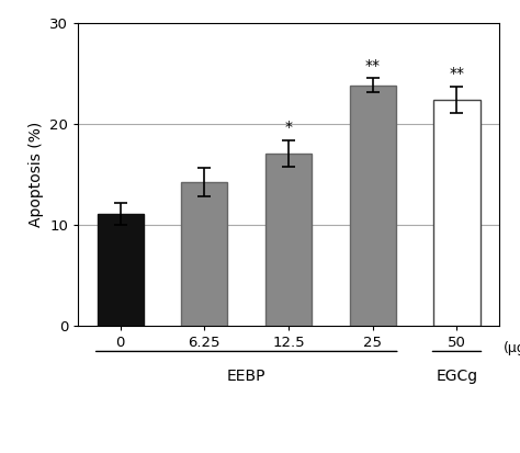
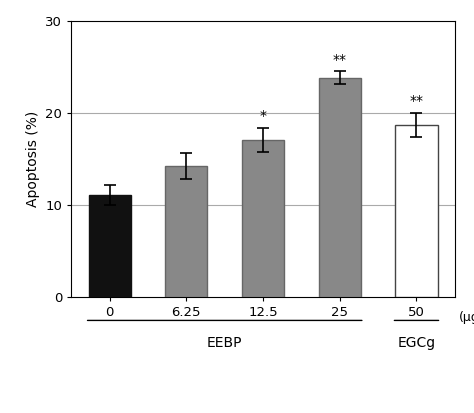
50: 22.4 -> 18.7
